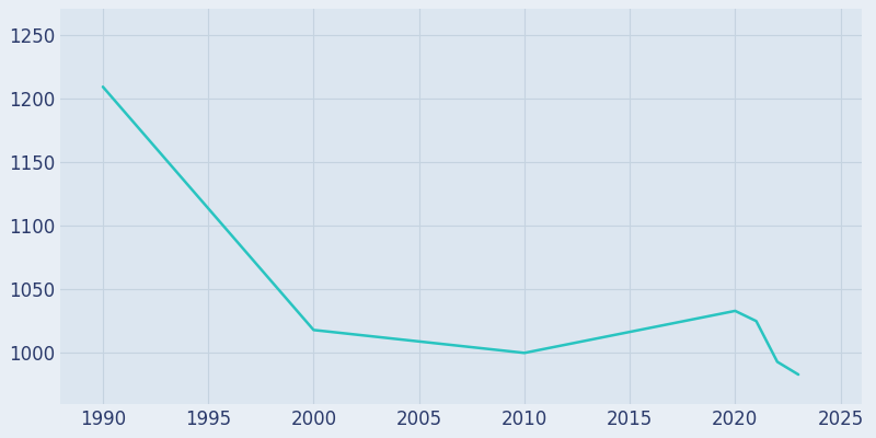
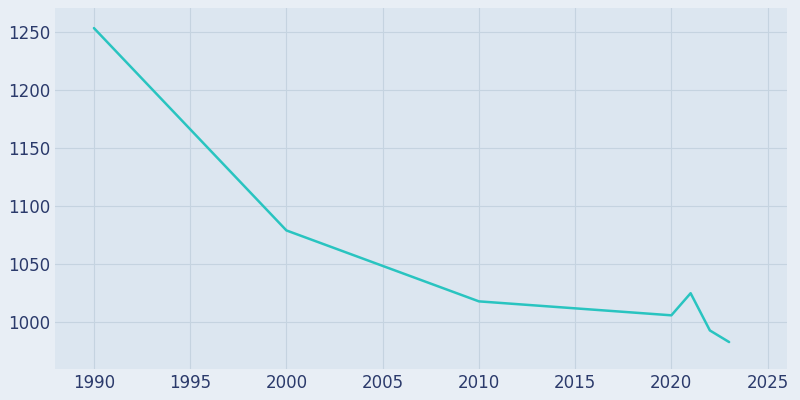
1990: 1209 -> 1253
2000: 1018 -> 1079
2010: 1000 -> 1018
2020: 1033 -> 1006
